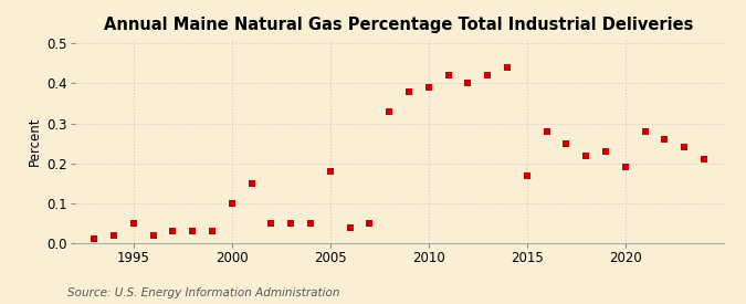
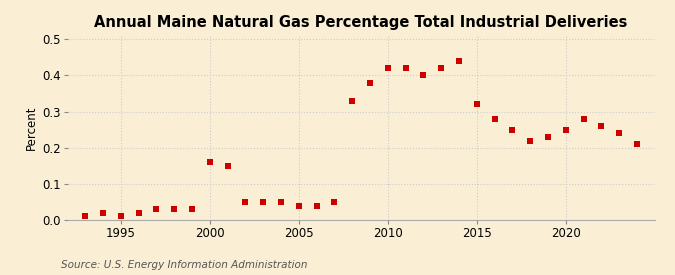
1995: 0.05 -> 0.01
2000: 0.10 -> 0.16
2005: 0.18 -> 0.04
2010: 0.39 -> 0.42
2015: 0.17 -> 0.32
2020: 0.19 -> 0.25
